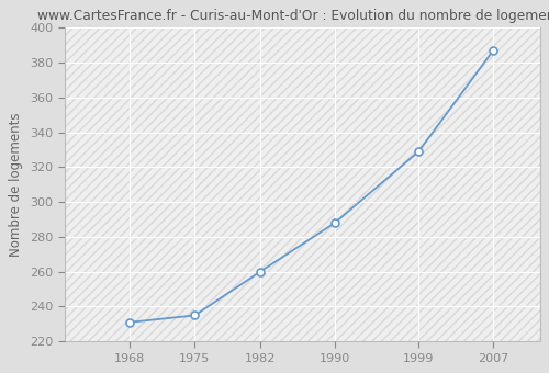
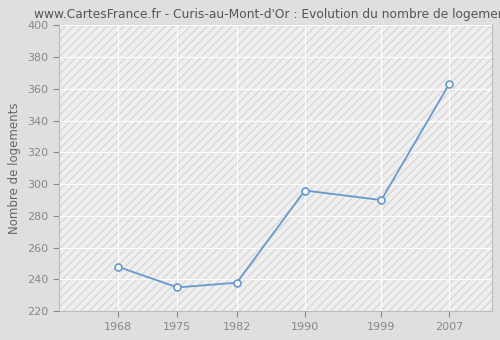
1968: 231 -> 248
1982: 260 -> 238
1990: 288 -> 296
1999: 329 -> 290
2007: 387 -> 363
